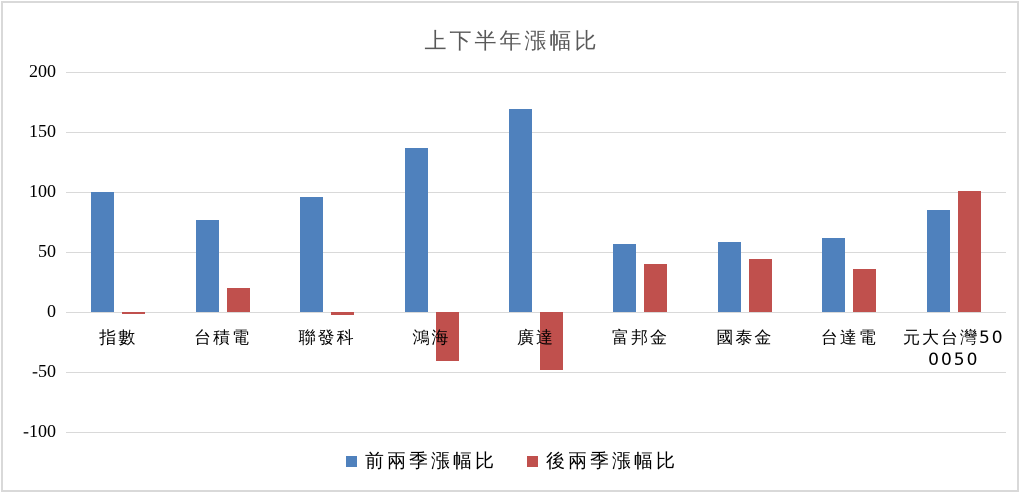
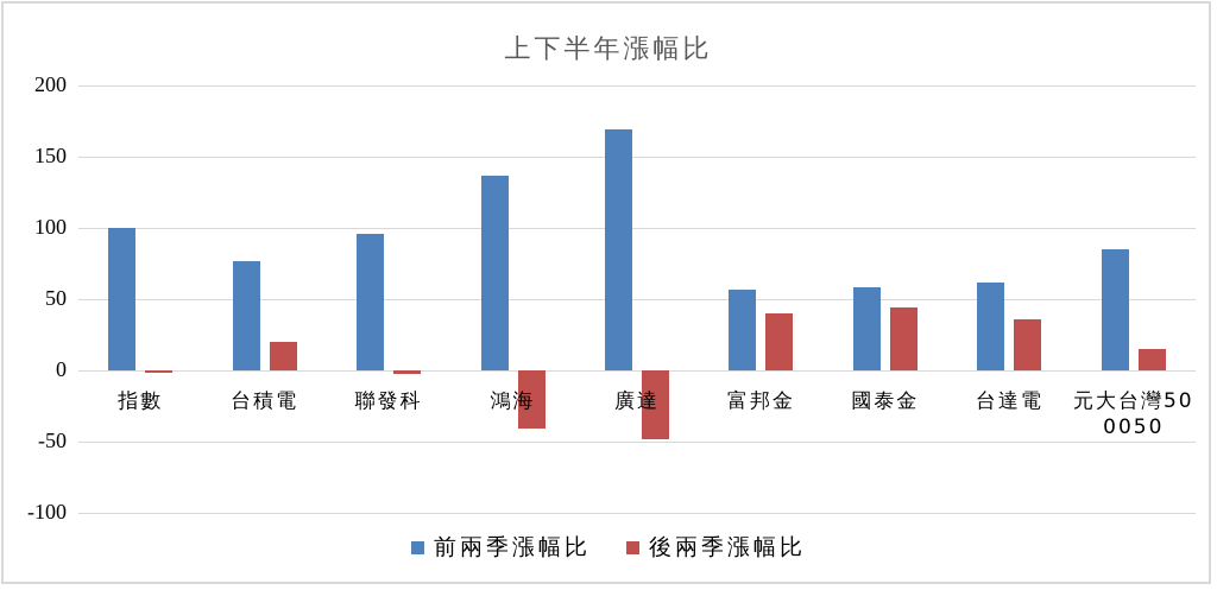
後兩季漲幅比/元大台灣50 0050: 101 -> 15
